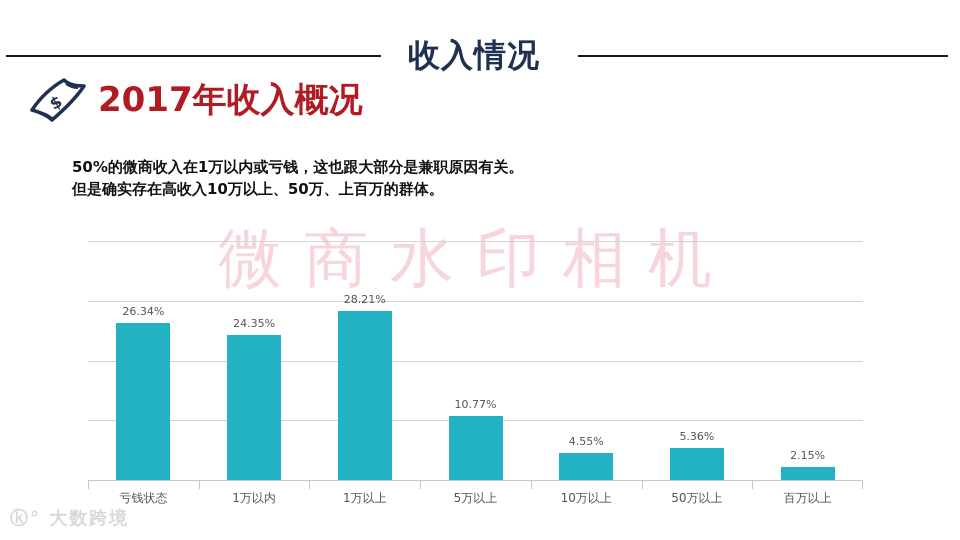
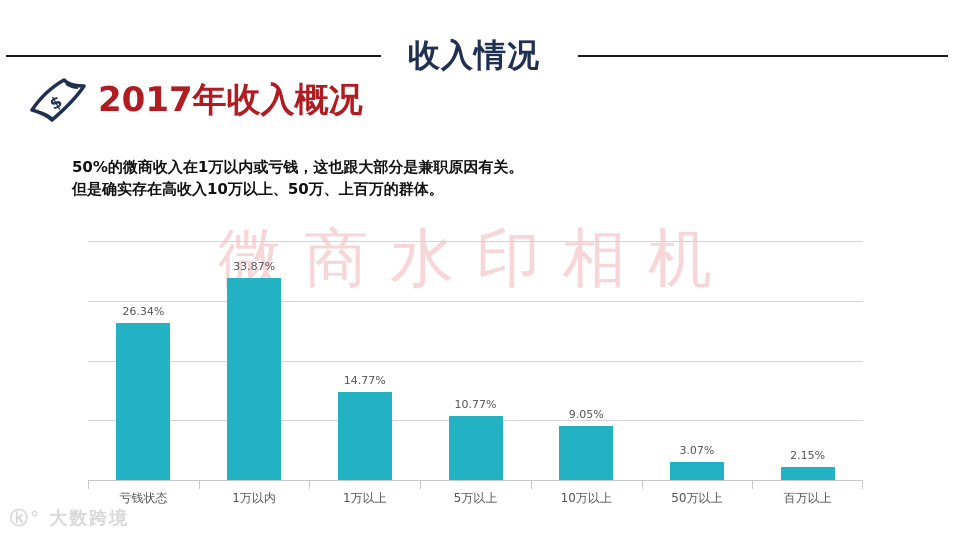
1万以内: 24.35% -> 33.87%
1万以上: 28.21% -> 14.77%
10万以上: 4.55% -> 9.05%
50万以上: 5.36% -> 3.07%
